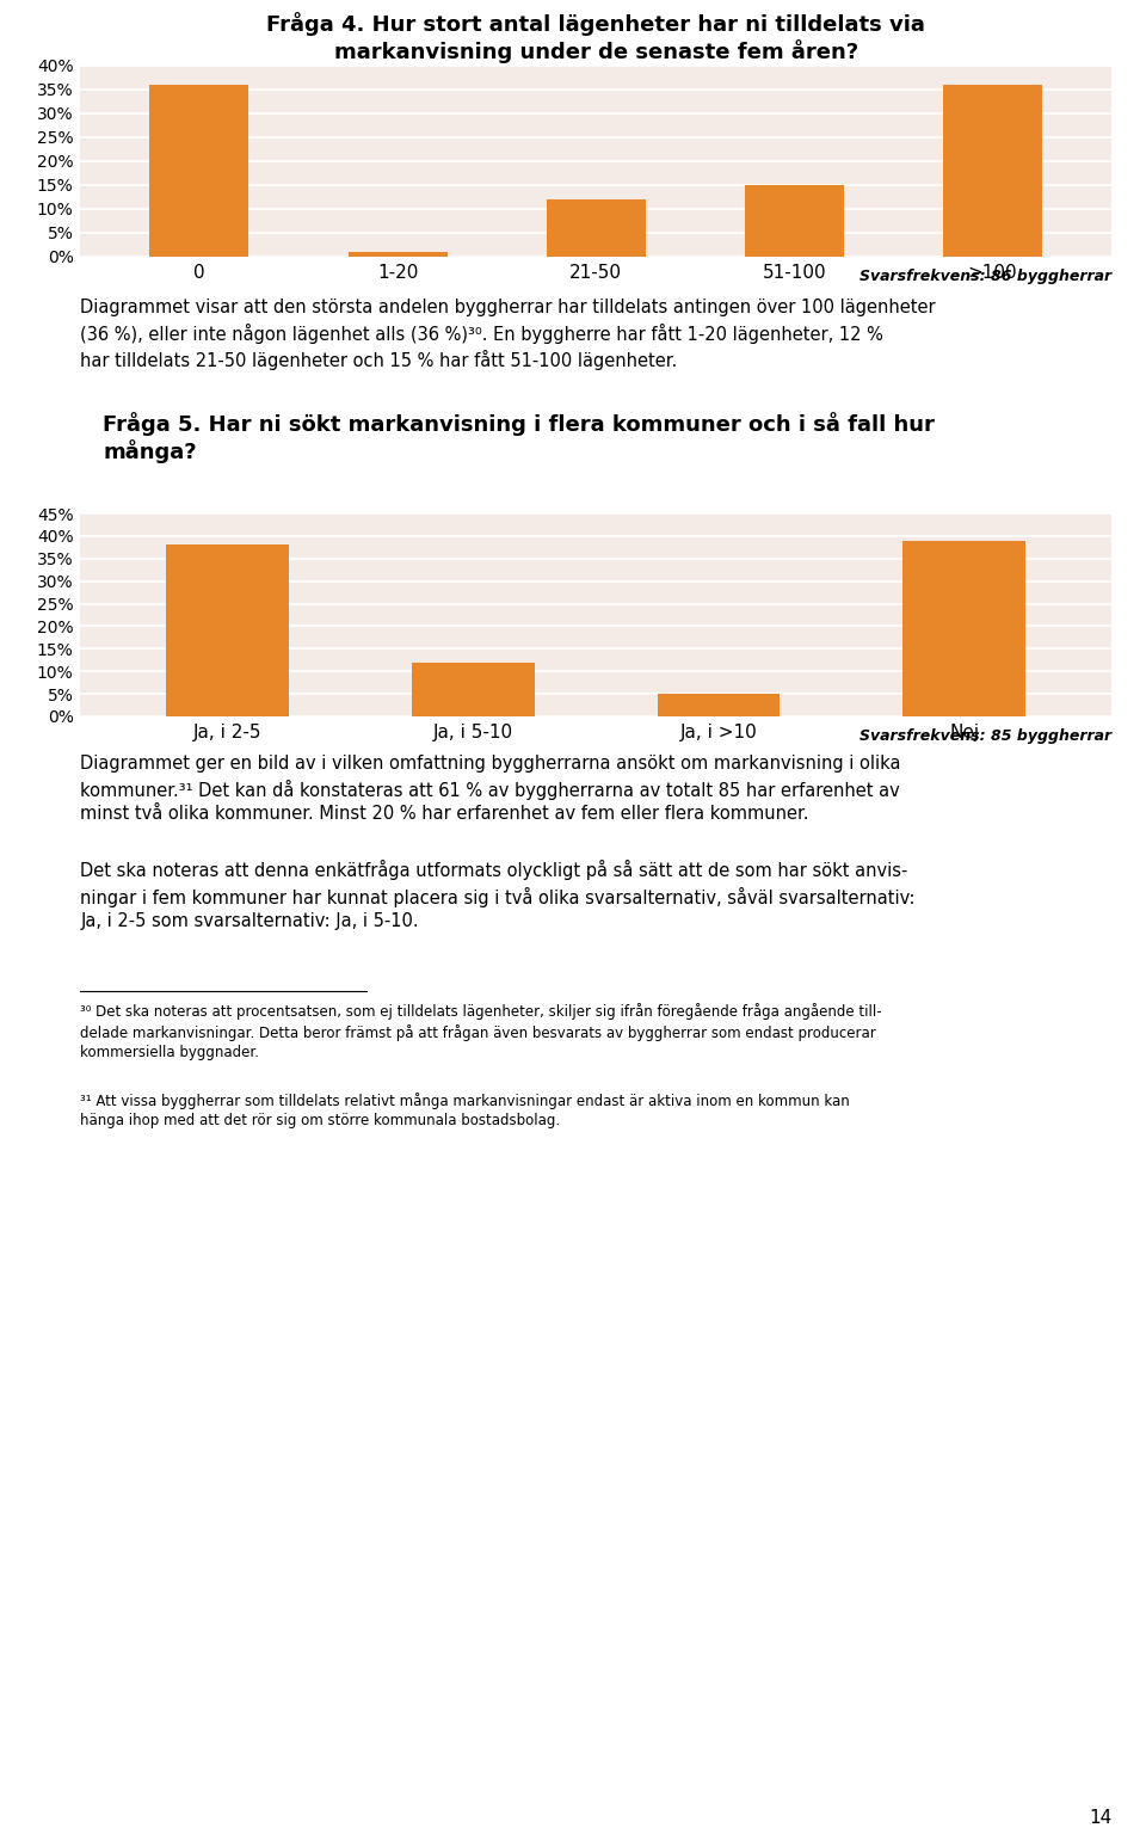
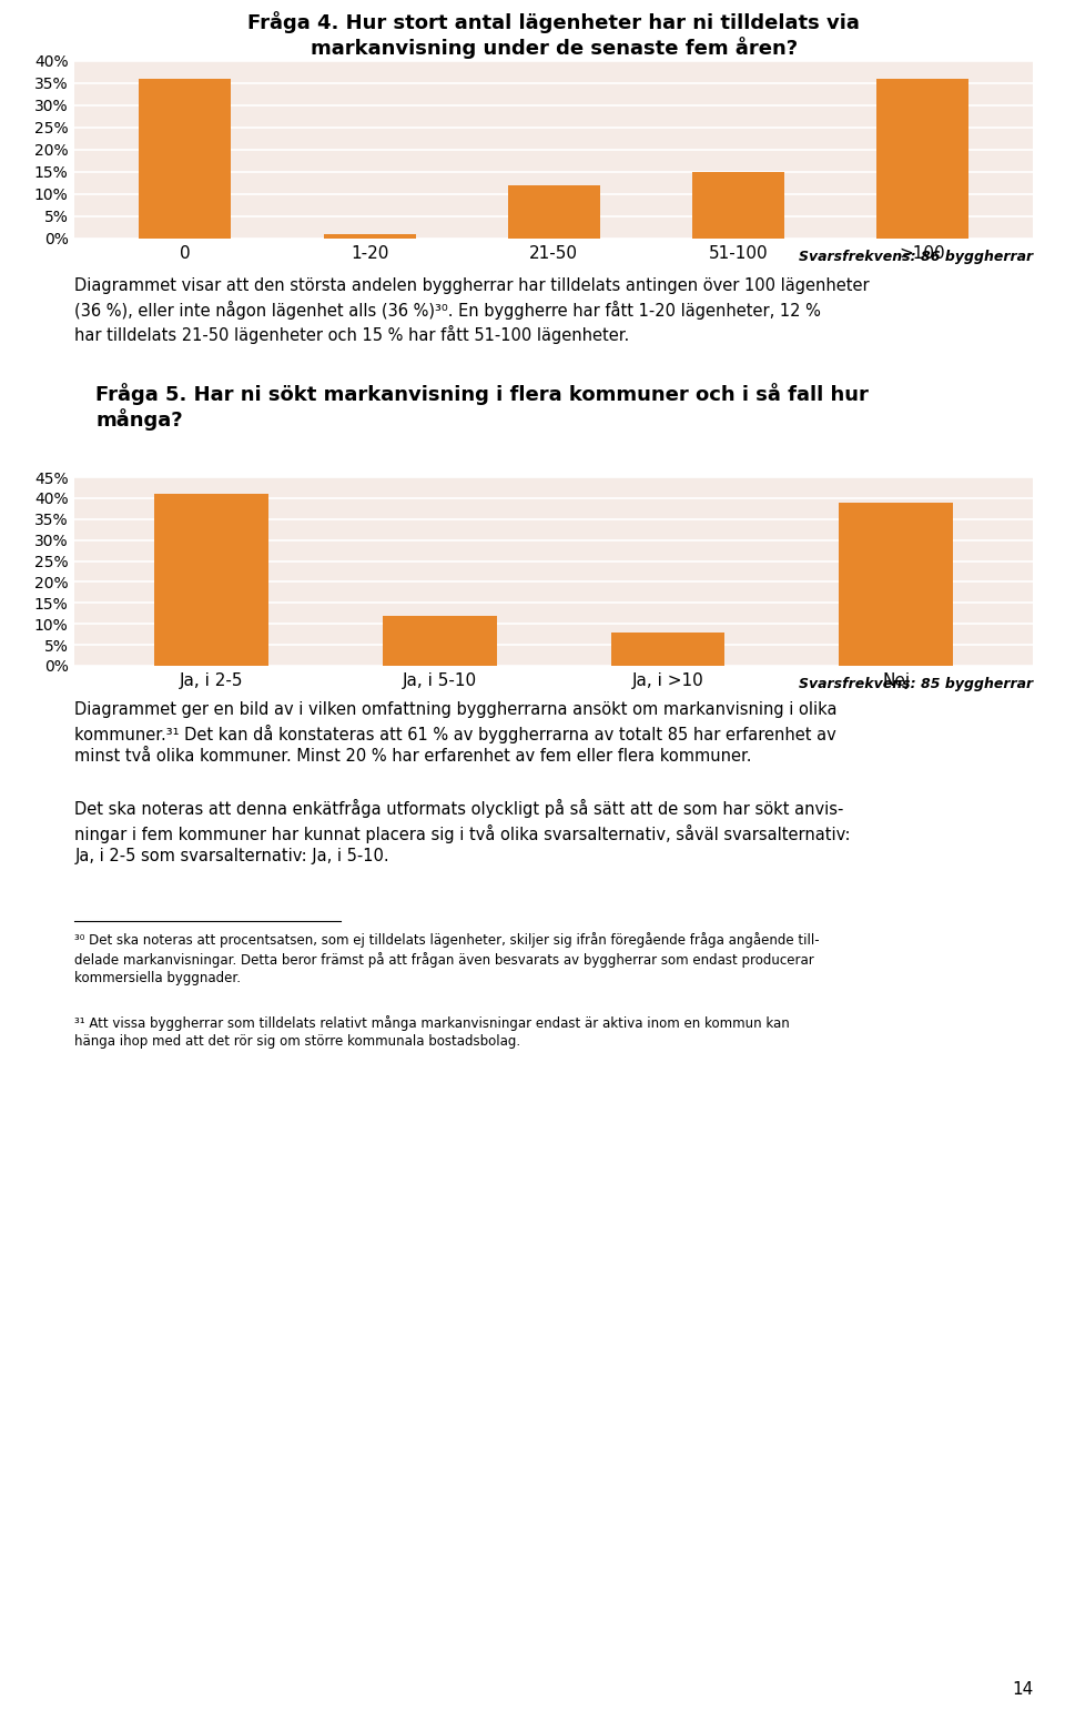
Ja, i 2-5: 38% -> 41%
Ja, i >10: 5% -> 8%
